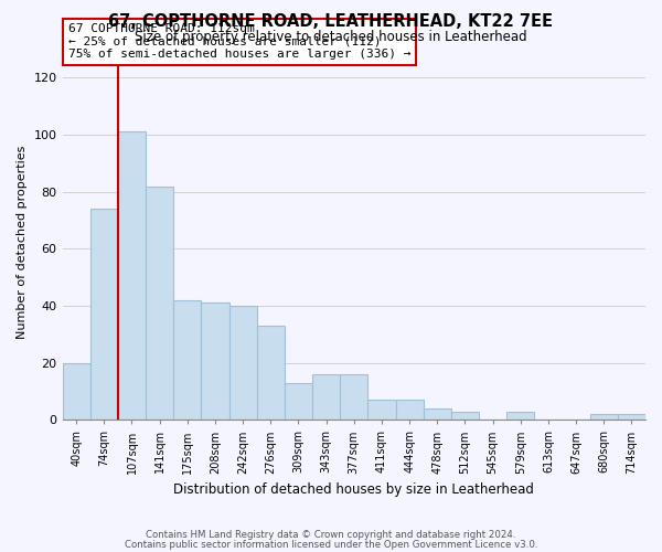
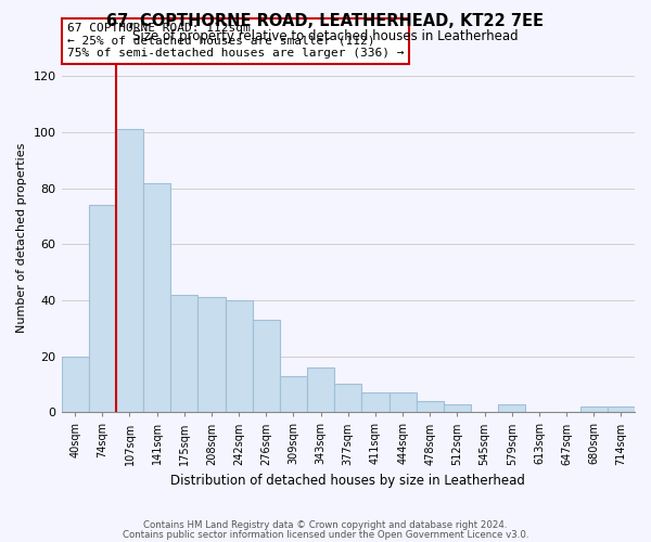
377sqm: 16 -> 10
